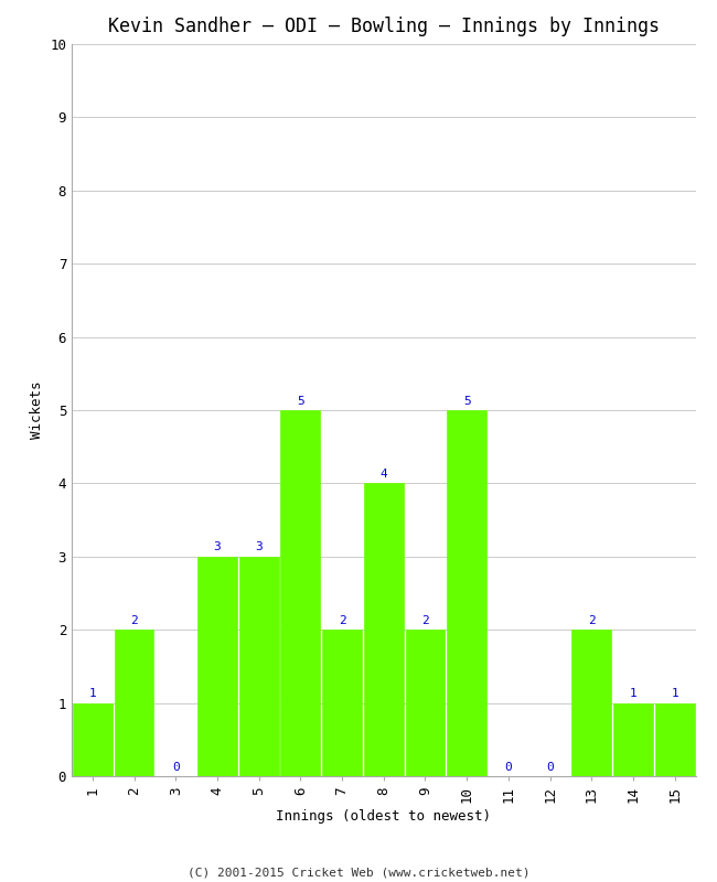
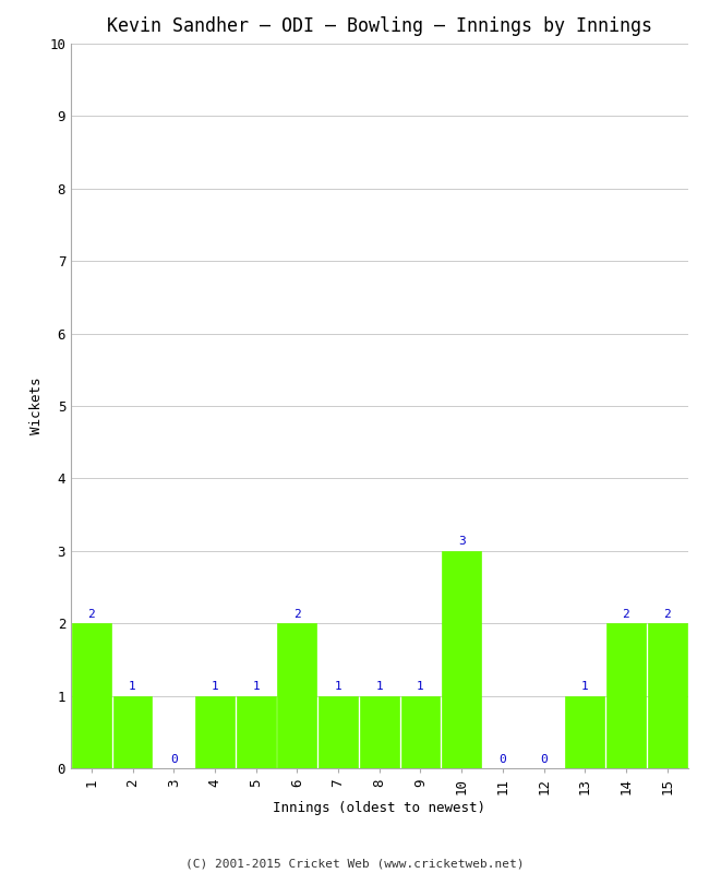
1: 1 -> 2
2: 2 -> 1
4: 3 -> 1
5: 3 -> 1
6: 5 -> 2
7: 2 -> 1
8: 4 -> 1
9: 2 -> 1
10: 5 -> 3
13: 2 -> 1
14: 1 -> 2
15: 1 -> 2
